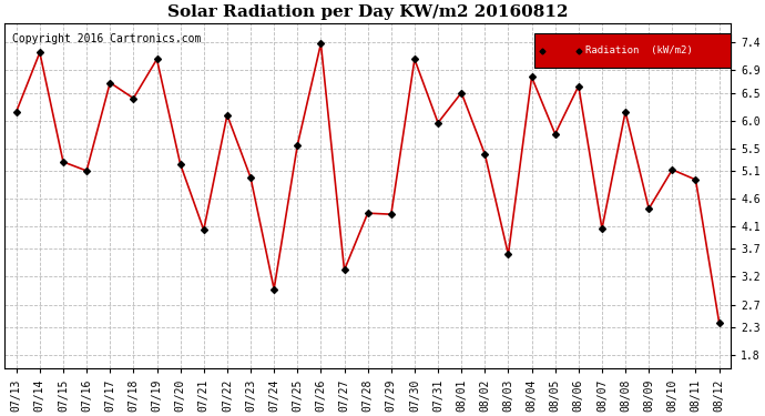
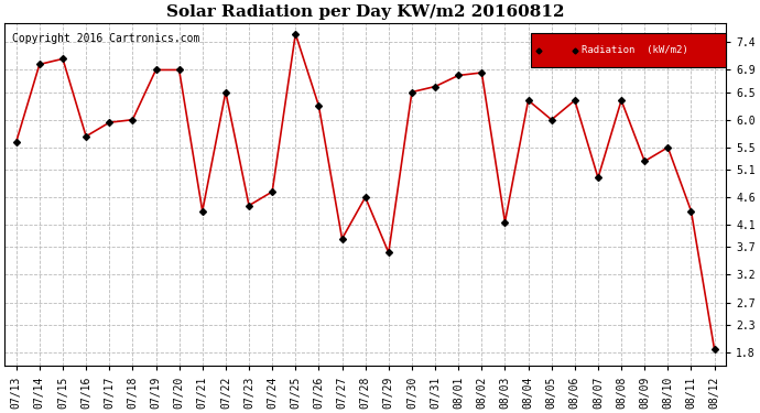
07/13: 6.16 -> 5.60
07/14: 7.22 -> 7.00
07/15: 5.26 -> 7.10
07/16: 5.10 -> 5.70
07/17: 6.68 -> 5.95
07/18: 6.40 -> 6.00
07/19: 7.10 -> 6.90
07/20: 5.22 -> 6.90
07/21: 4.04 -> 4.35
07/22: 6.10 -> 6.50
07/23: 4.98 -> 4.45
07/24: 2.98 -> 4.70
07/25: 5.56 -> 7.55
07/26: 7.38 -> 6.25
07/27: 3.32 -> 3.85
07/28: 4.34 -> 4.60
07/29: 4.32 -> 3.60
07/30: 7.10 -> 6.50
07/31: 5.96 -> 6.60
08/01: 6.50 -> 6.80
08/02: 5.40 -> 6.85
08/03: 3.60 -> 4.15
08/04: 6.78 -> 6.35
08/05: 5.76 -> 6.00
08/06: 6.62 -> 6.35
08/07: 4.06 -> 4.95
08/08: 6.16 -> 6.35
08/09: 4.42 -> 5.25
08/10: 5.12 -> 5.50
08/11: 4.94 -> 4.35
08/12: 2.38 -> 1.85
